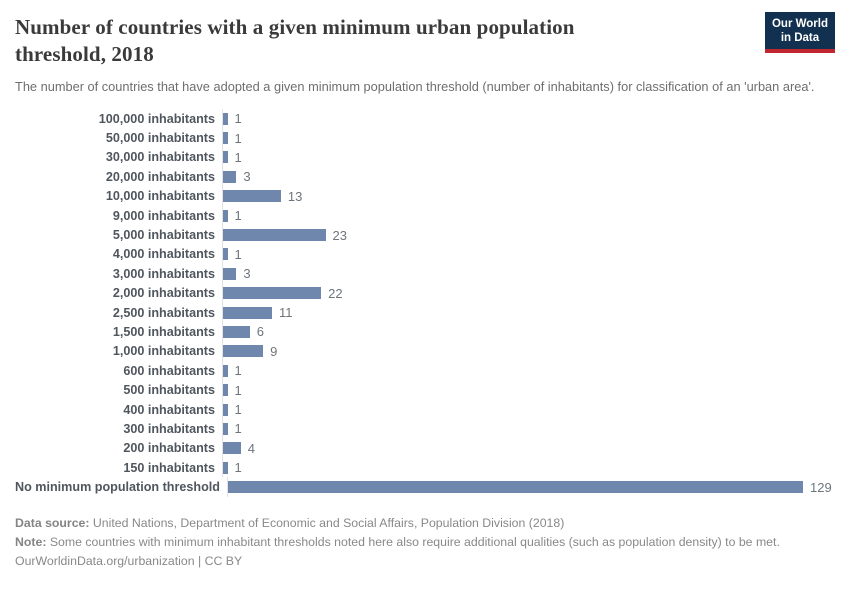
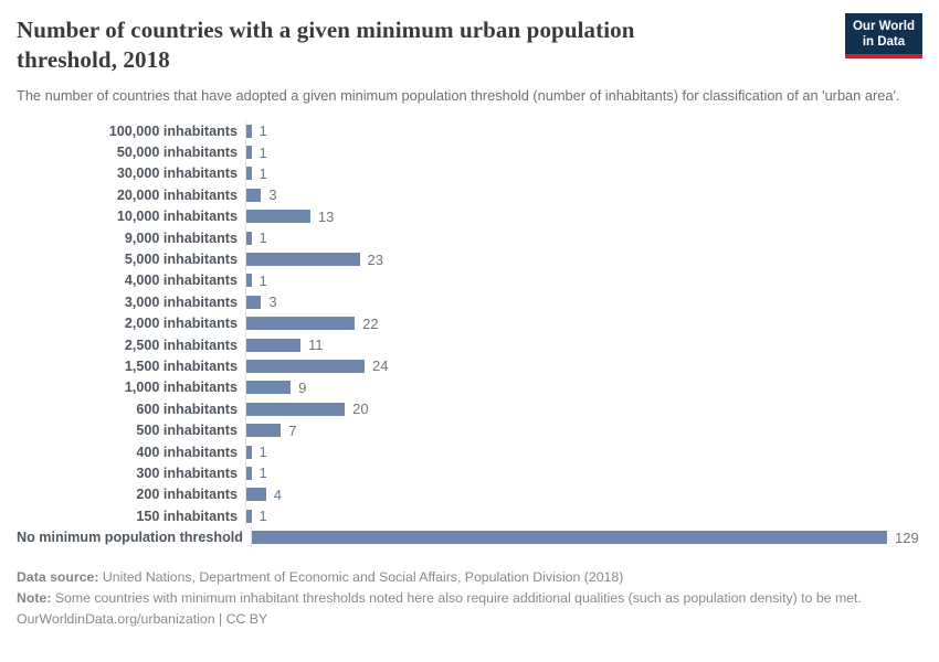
1,500 inhabitants: 6 -> 24
600 inhabitants: 1 -> 20
500 inhabitants: 1 -> 7
